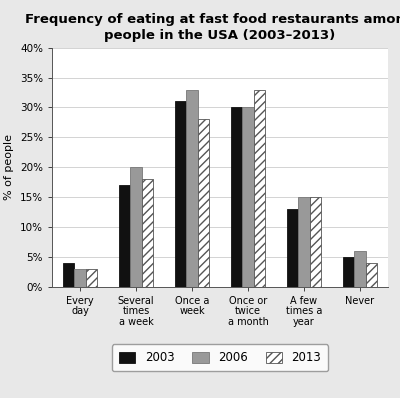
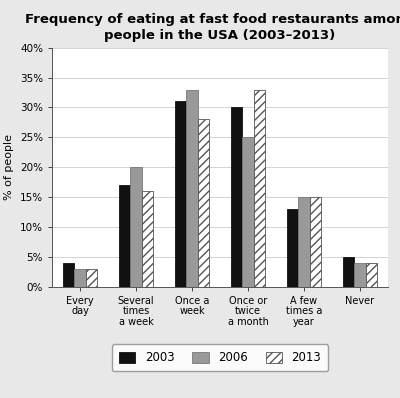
2013/Several times a week: 18% -> 16%
2006/Once or twice a month: 30% -> 25%
2006/Never: 6% -> 4%
